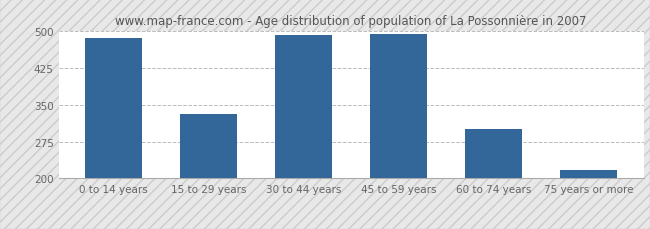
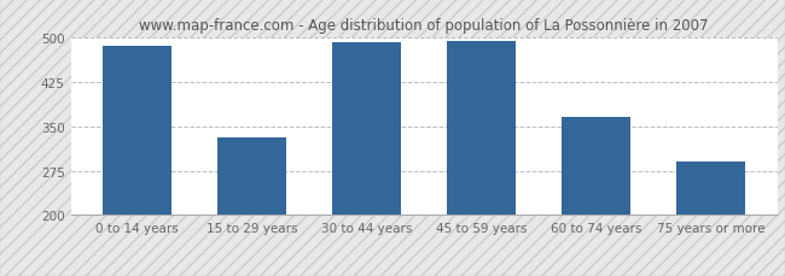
60 to 74 years: 300 -> 365
75 years or more: 218 -> 290
